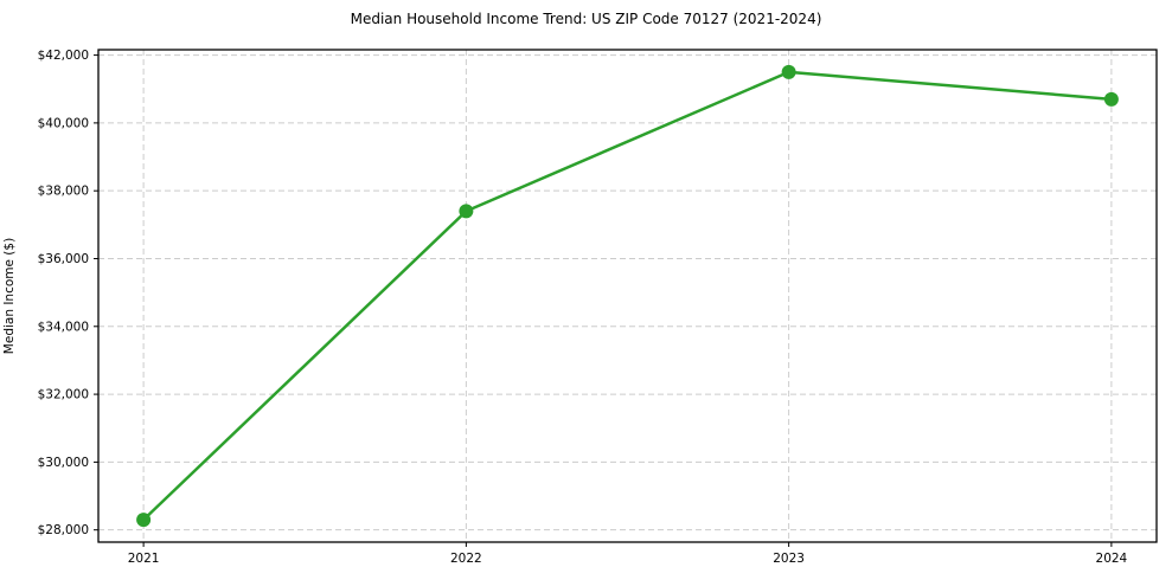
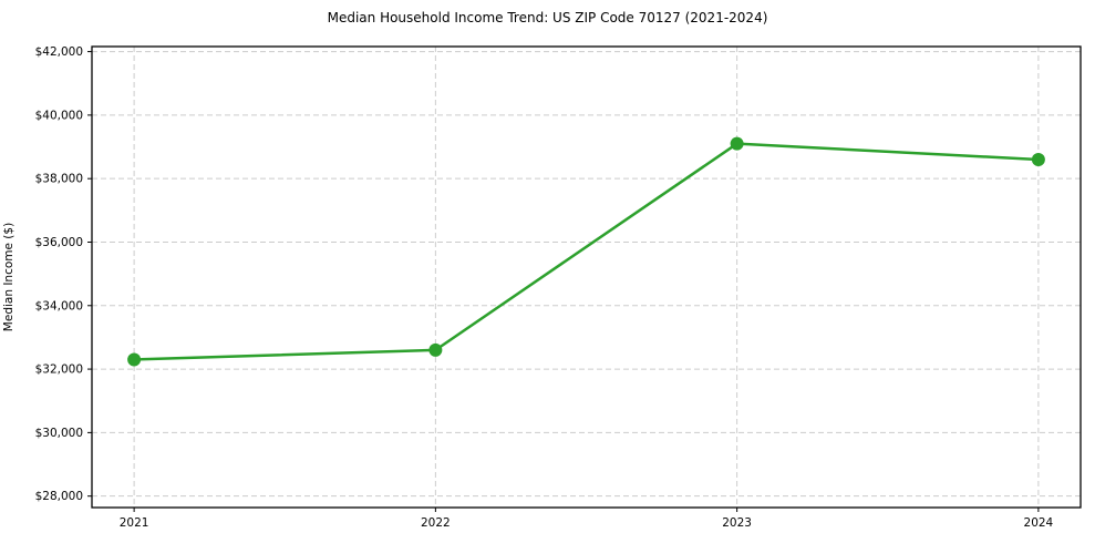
2021: $28300 -> $32300
2022: $37400 -> $32600
2023: $41500 -> $39100
2024: $40700 -> $38600
